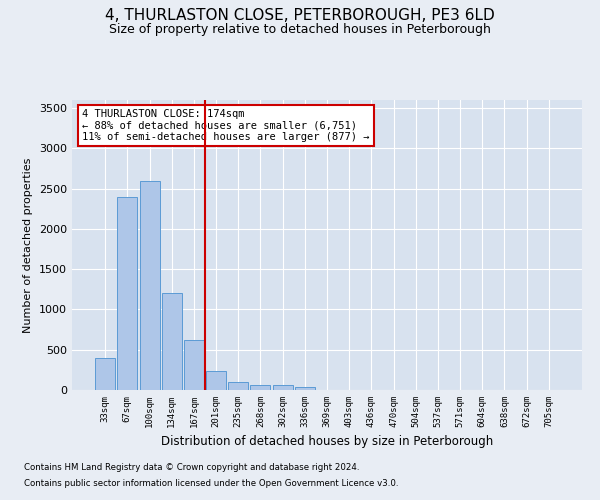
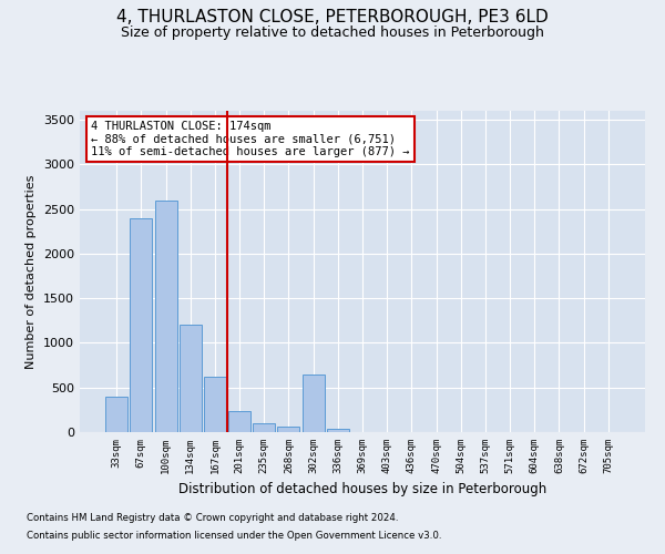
302sqm: 60 -> 640
